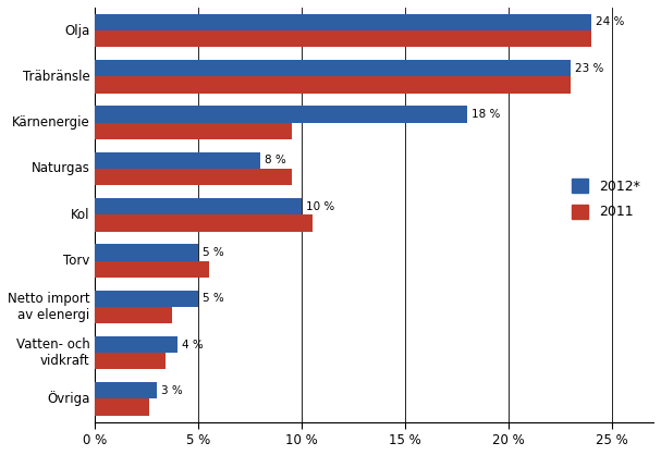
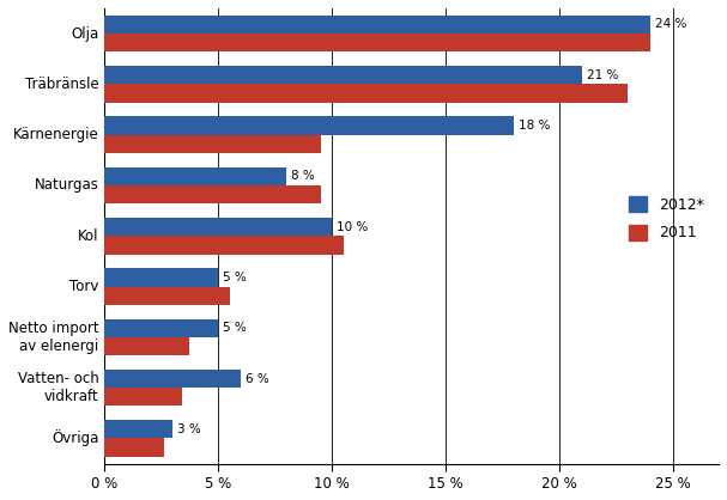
2012*/Träbränsle: 23 -> 21
2012*/Vatten- och vidkraft: 4 -> 6
